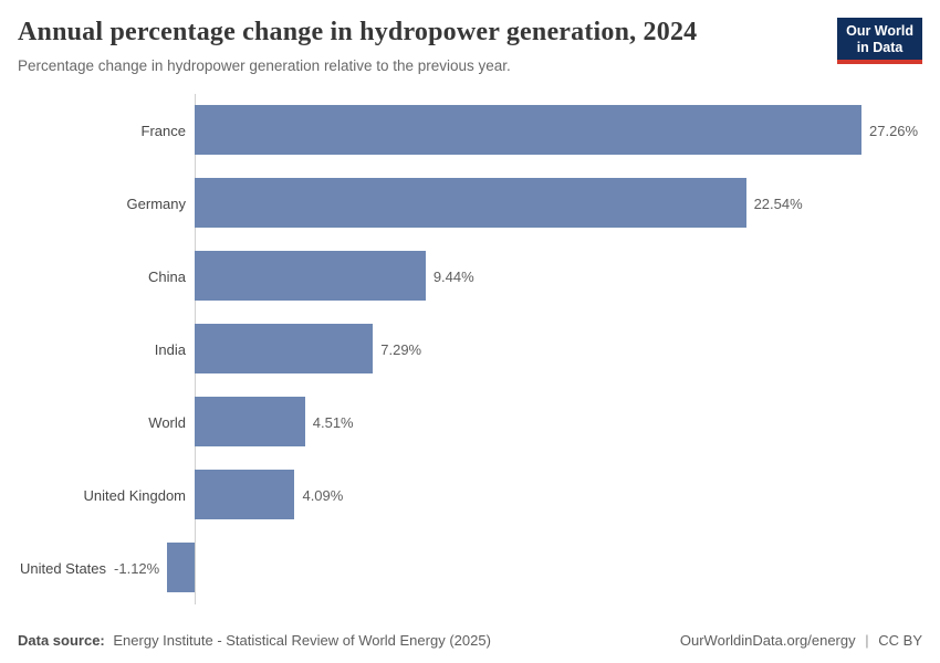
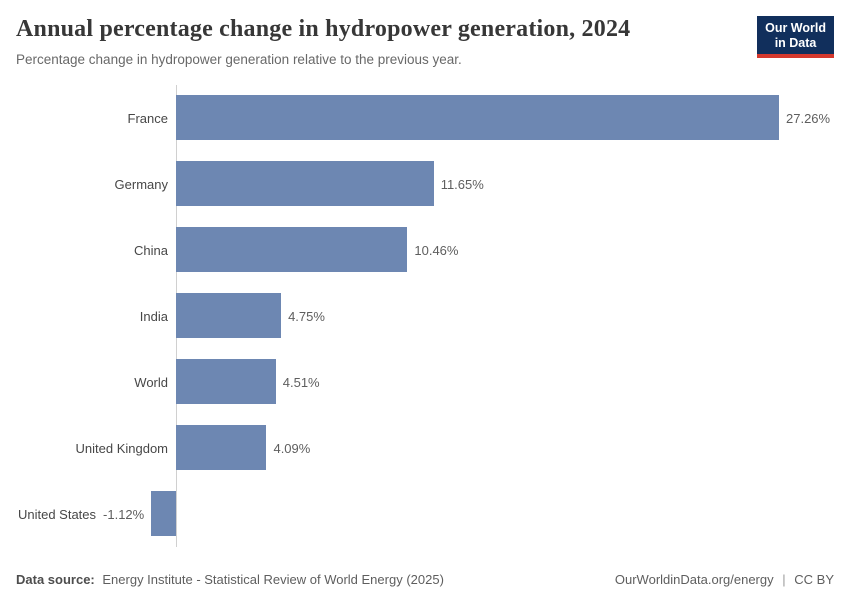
Germany: 22.54% -> 11.65%
China: 9.44% -> 10.46%
India: 7.29% -> 4.75%
